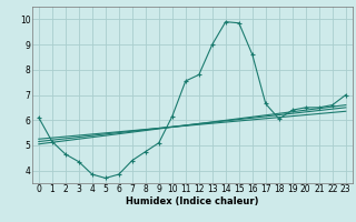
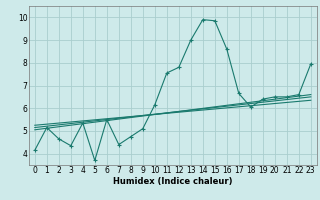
0: 6.10 -> 4.15
4: 3.85 -> 5.35
6: 3.85 -> 5.50
23: 7.00 -> 7.95
